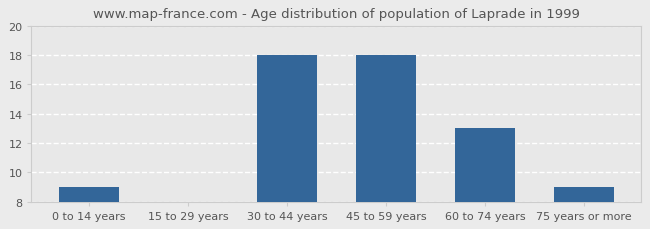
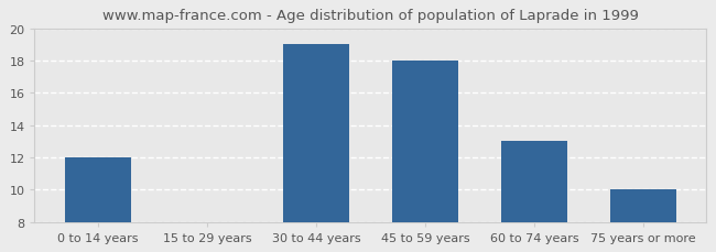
0 to 14 years: 9 -> 12
30 to 44 years: 18 -> 19
75 years or more: 9 -> 10
